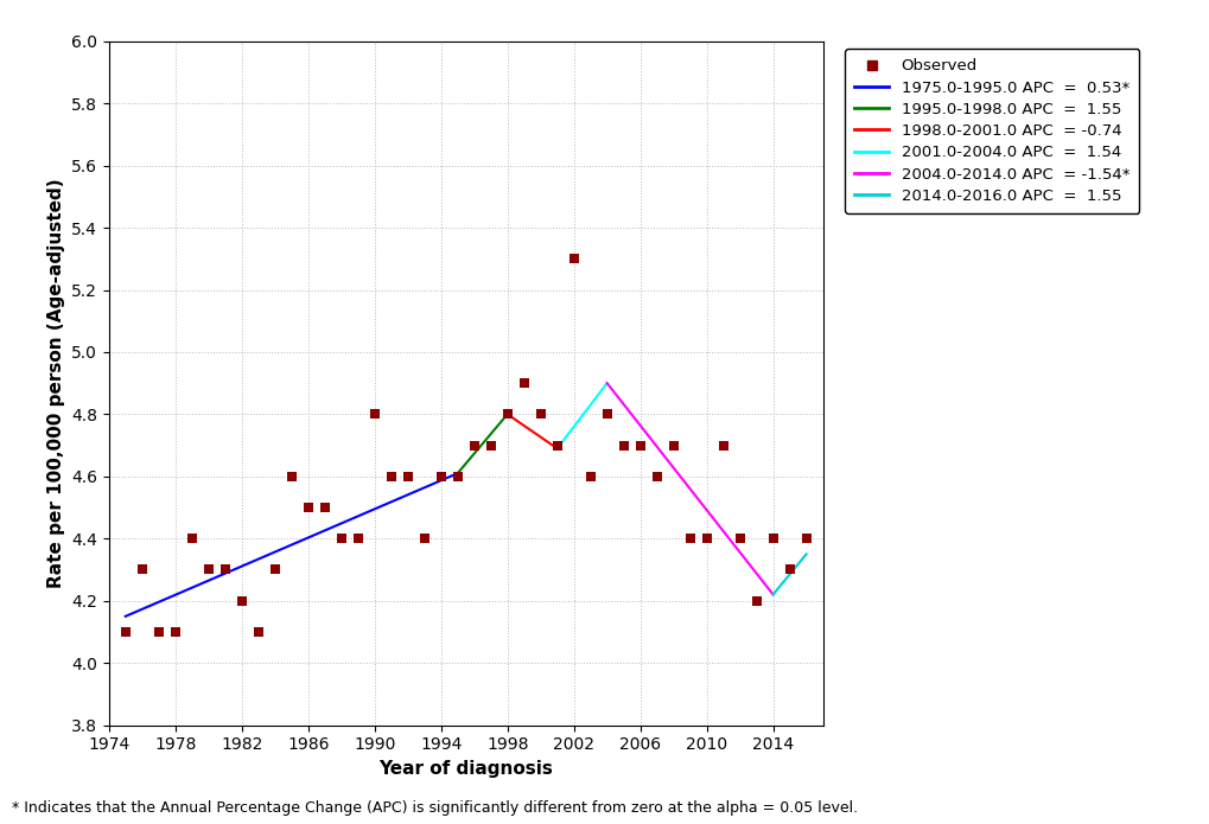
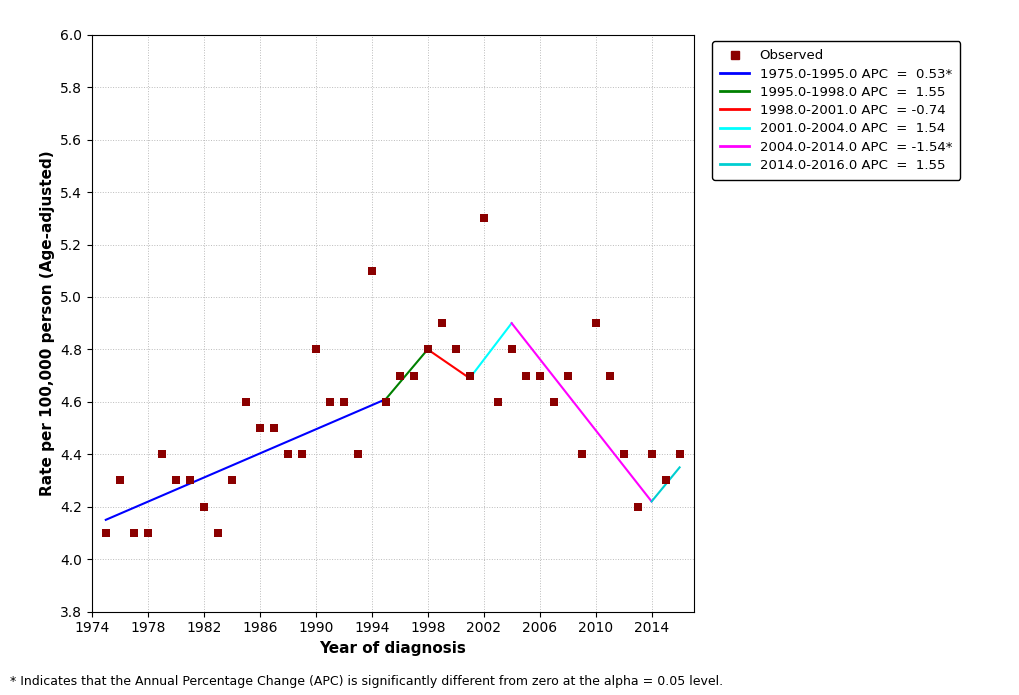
1994: 4.6 -> 5.1
2010: 4.4 -> 4.9
